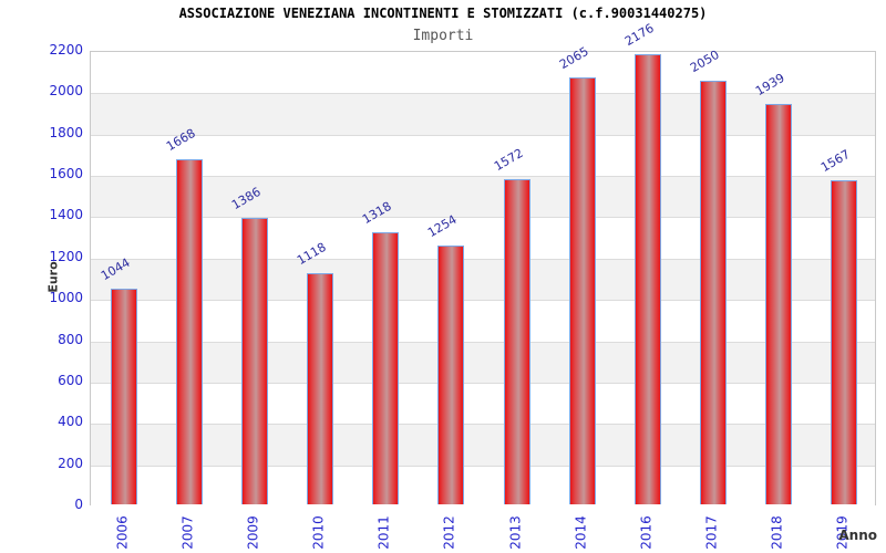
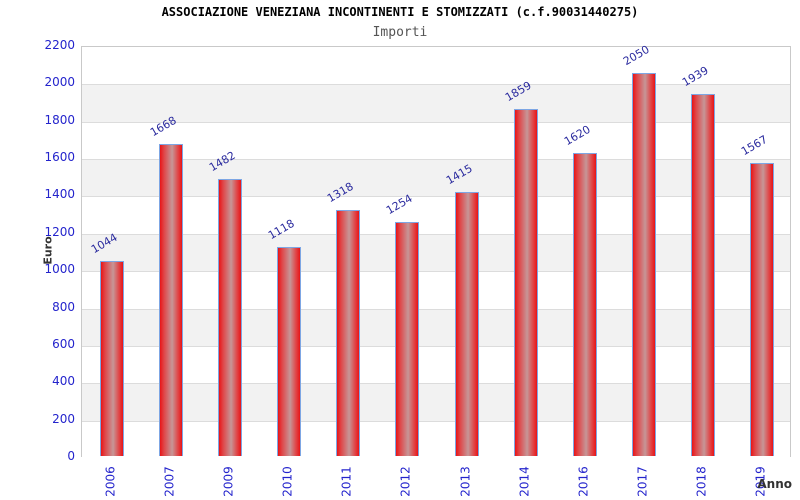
2009: 1386 -> 1482
2013: 1572 -> 1415
2014: 2065 -> 1859
2016: 2176 -> 1620
